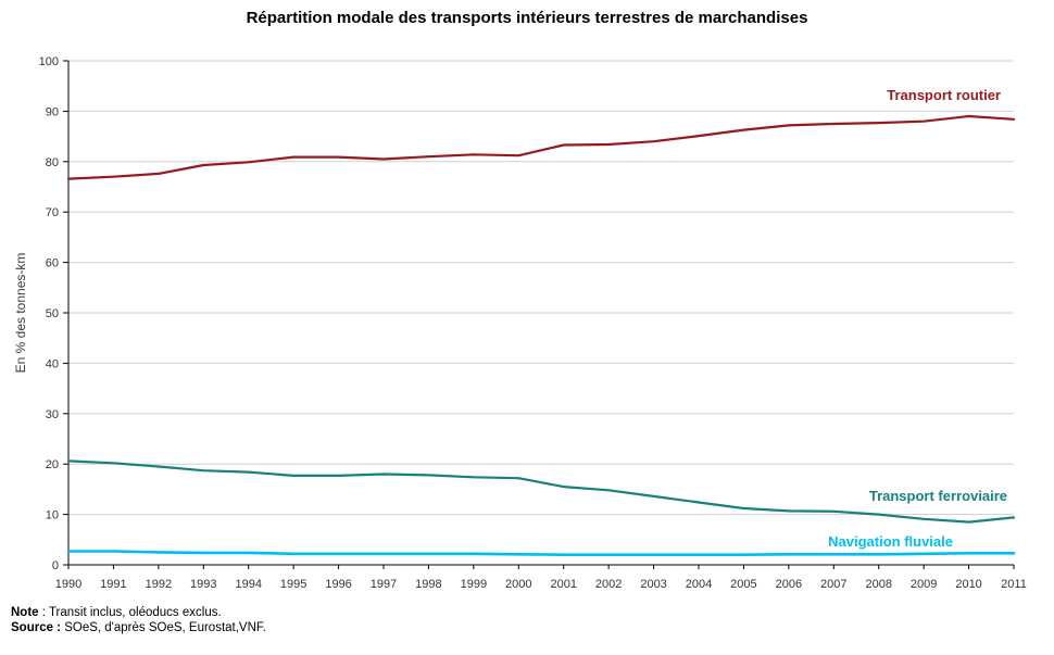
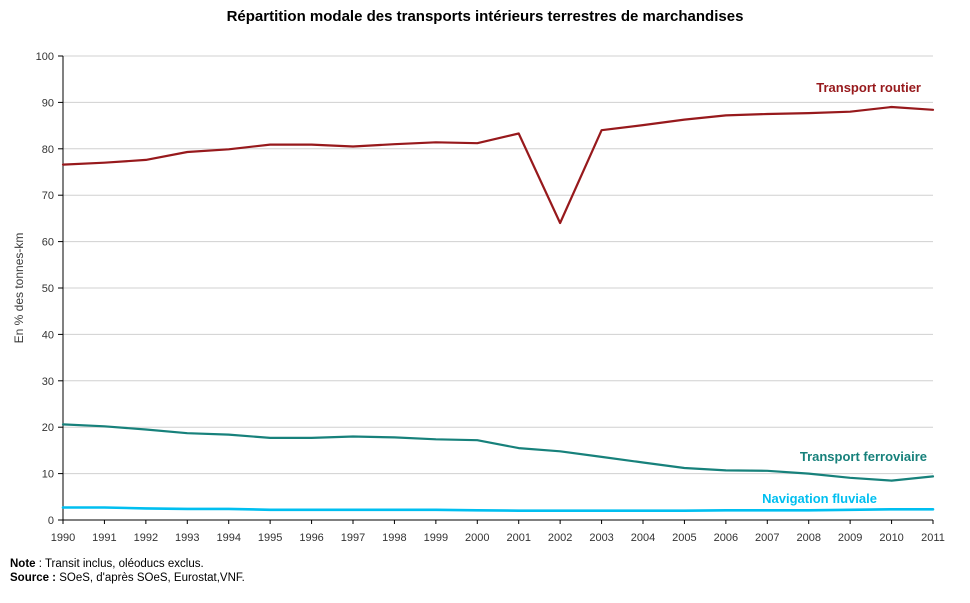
Transport routier/2002: 83 -> 64
